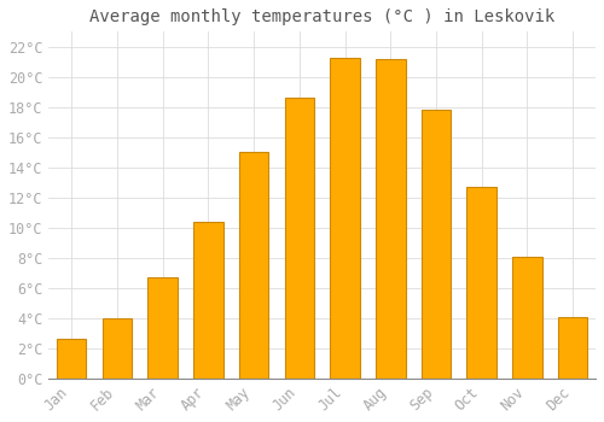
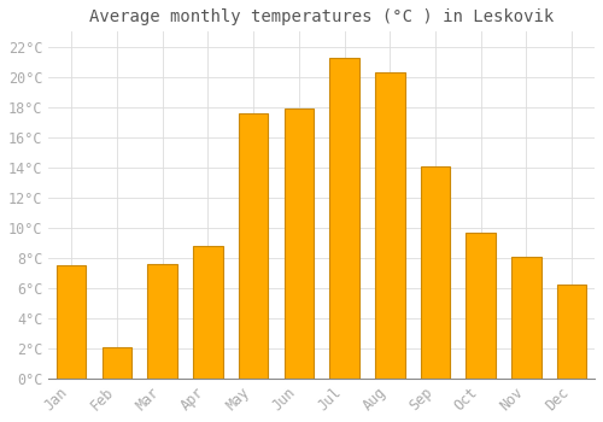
Jan: 2.6°C -> 7.5°C
Feb: 4.0°C -> 2.1°C
Mar: 6.7°C -> 7.6°C
Apr: 10.4°C -> 8.8°C
May: 15.0°C -> 17.6°C
Jun: 18.6°C -> 17.9°C
Aug: 21.2°C -> 20.3°C
Sep: 17.8°C -> 14.1°C
Oct: 12.7°C -> 9.7°C
Dec: 4.1°C -> 6.2°C
